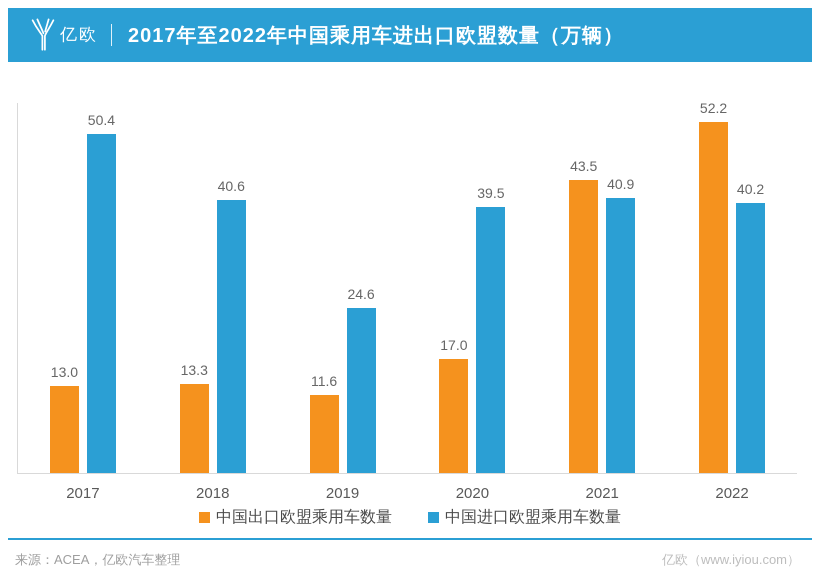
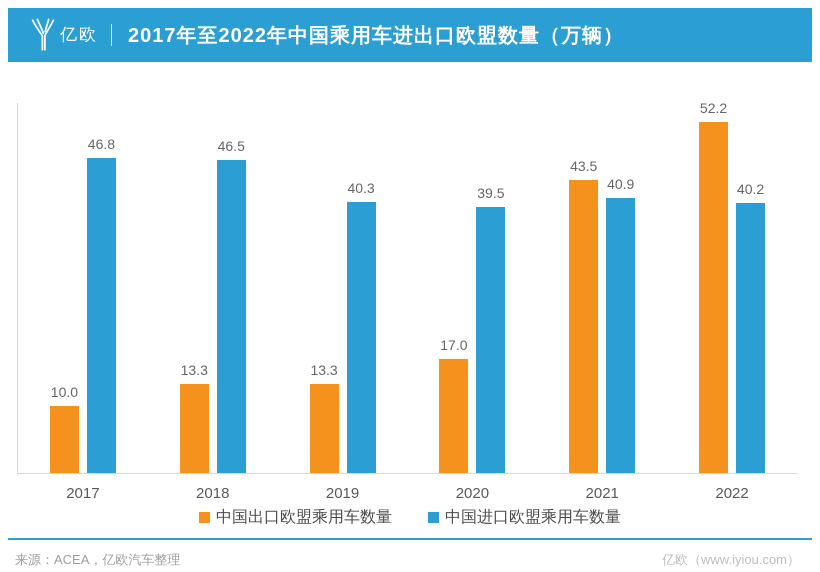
中国出口欧盟乘用车数量/2017: 13.0 -> 10.0
中国进口欧盟乘用车数量/2017: 50.4 -> 46.8
中国进口欧盟乘用车数量/2018: 40.6 -> 46.5
中国出口欧盟乘用车数量/2019: 11.6 -> 13.3
中国进口欧盟乘用车数量/2019: 24.6 -> 40.3
